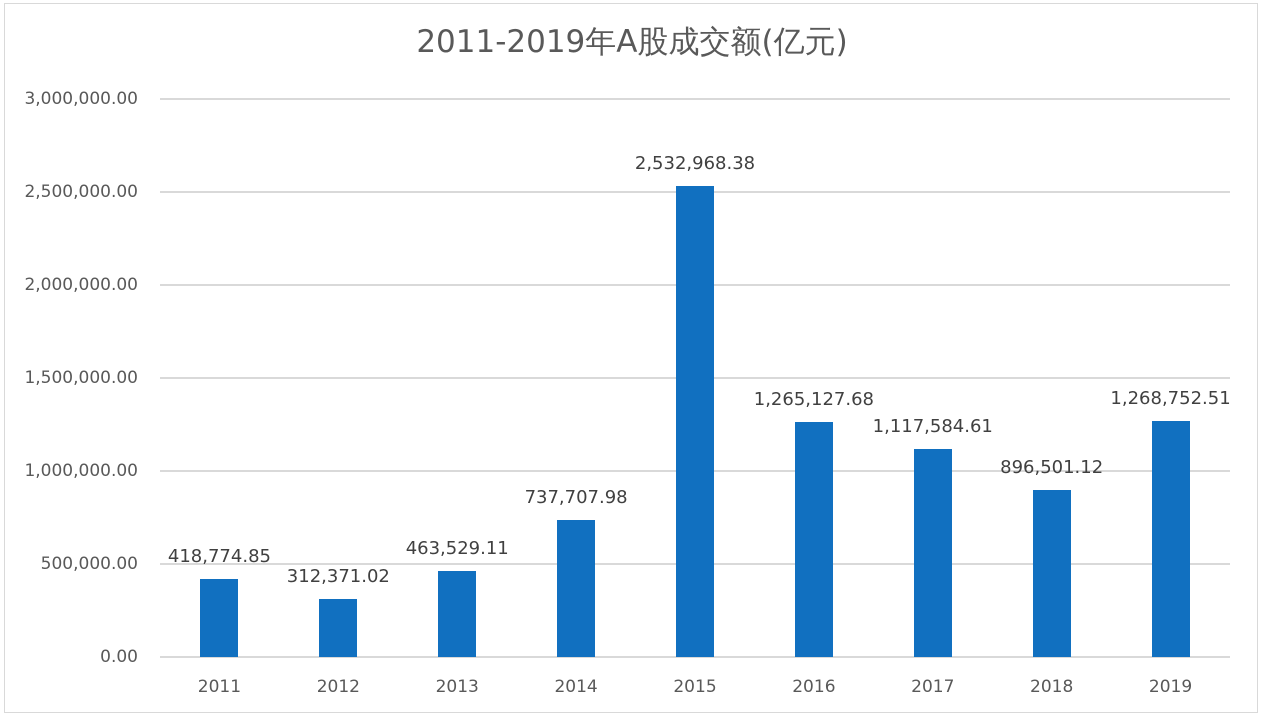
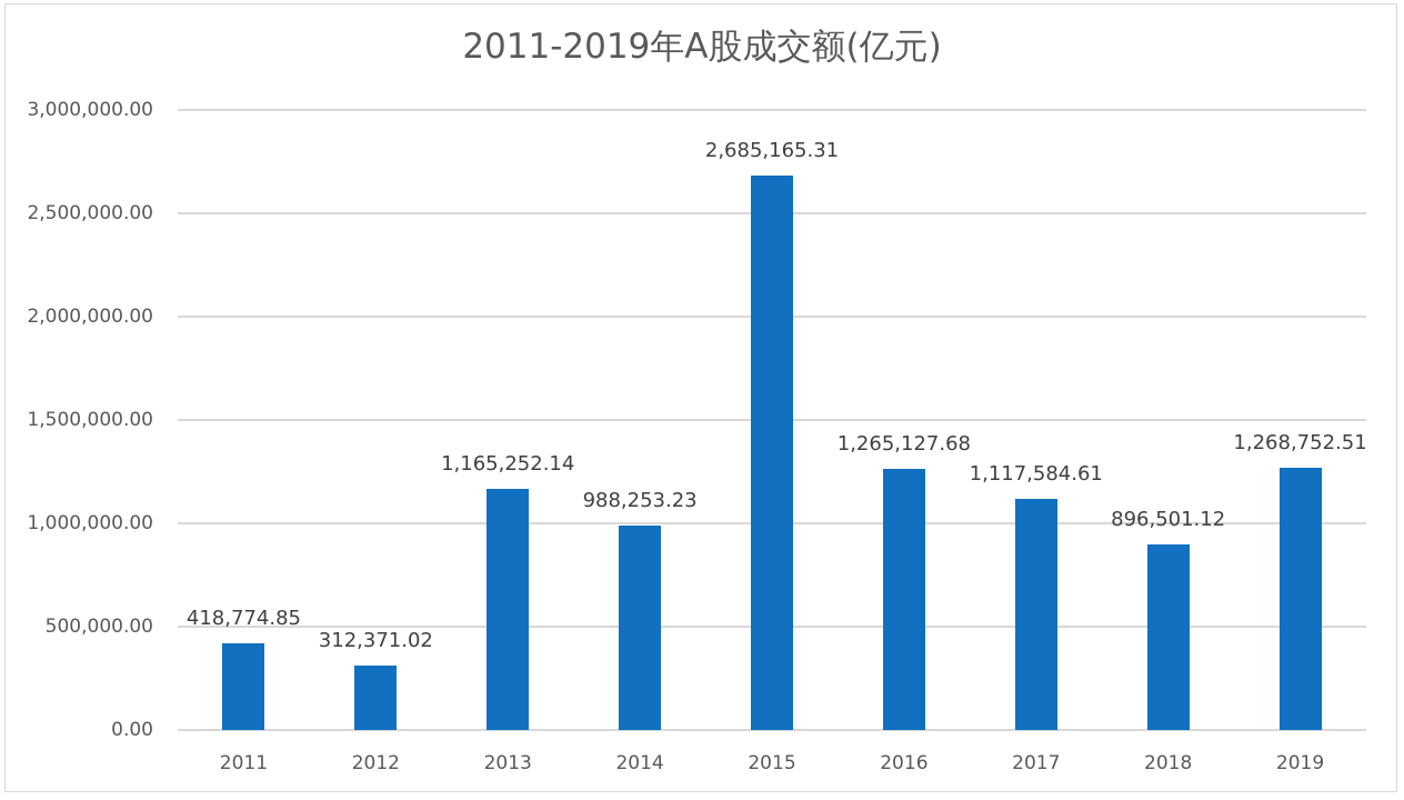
2013: 463,529.11 -> 1,165,252.14
2014: 737,707.98 -> 988,253.23
2015: 2,532,968.38 -> 2,685,165.31
